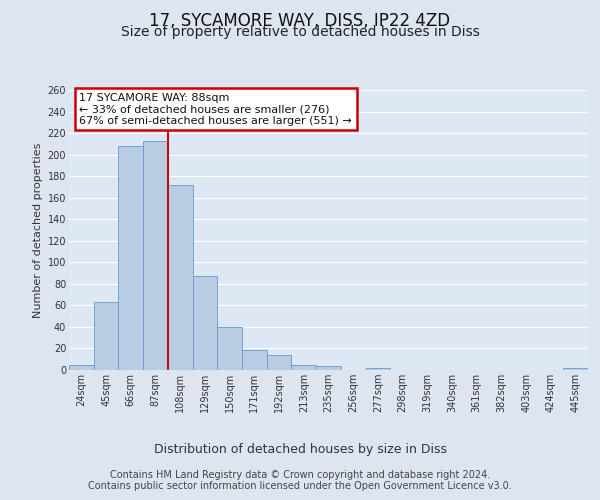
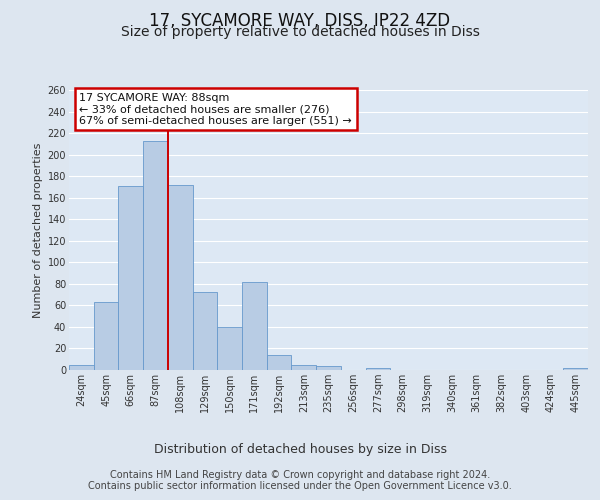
66sqm: 208 -> 171
129sqm: 87 -> 72
171sqm: 19 -> 82
